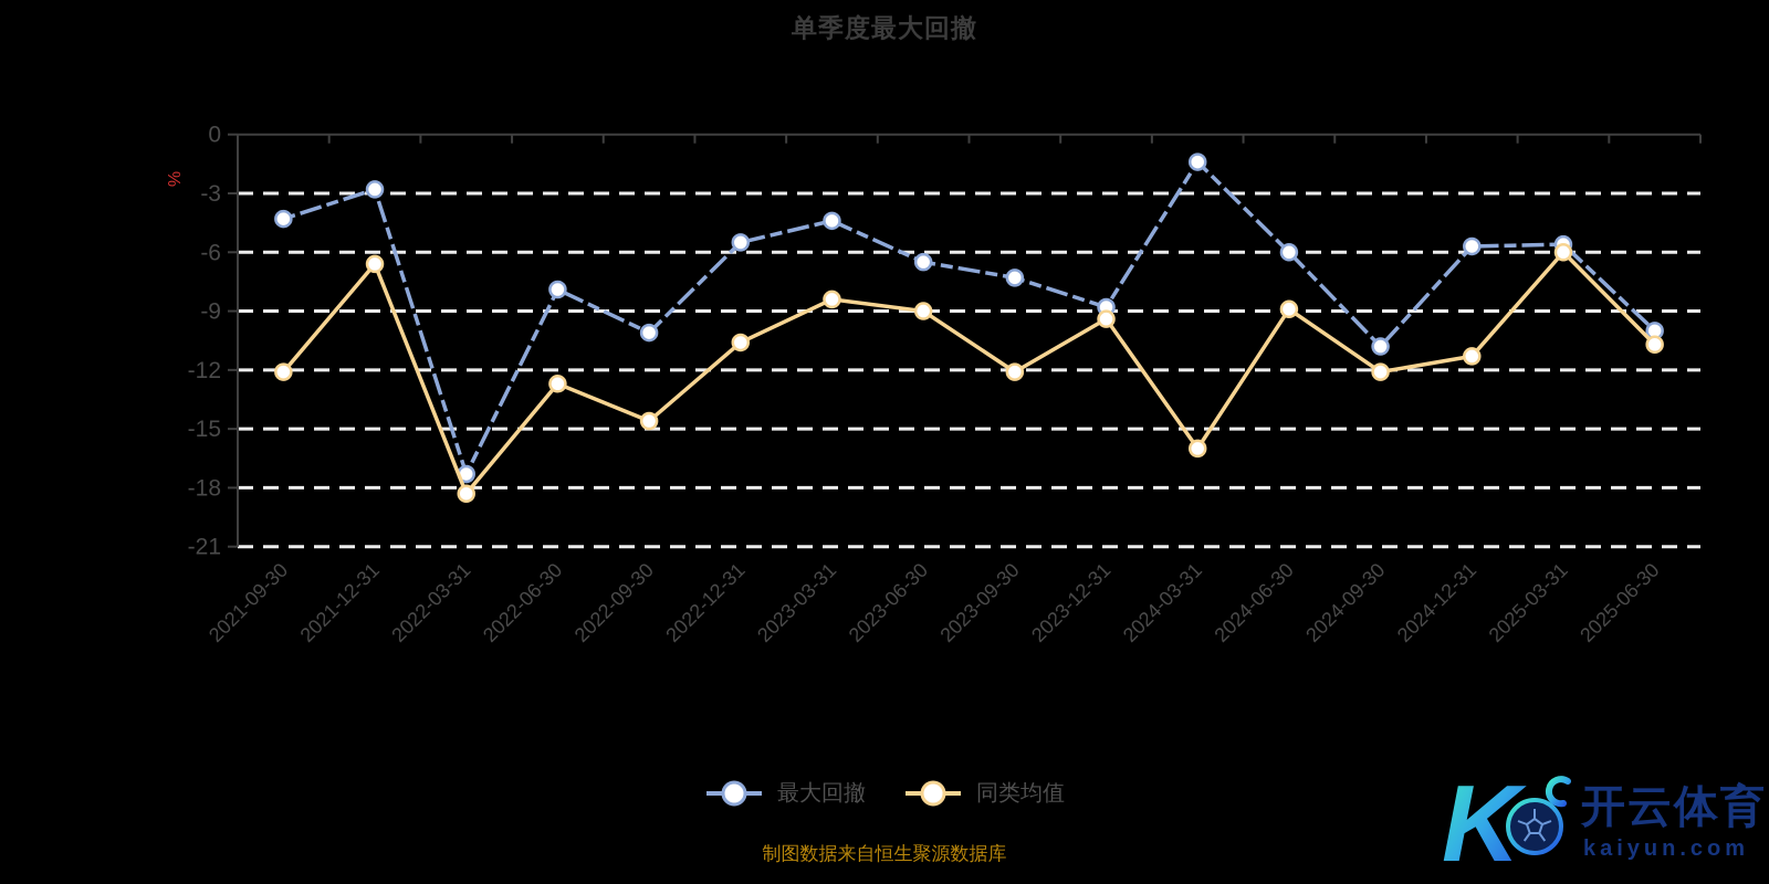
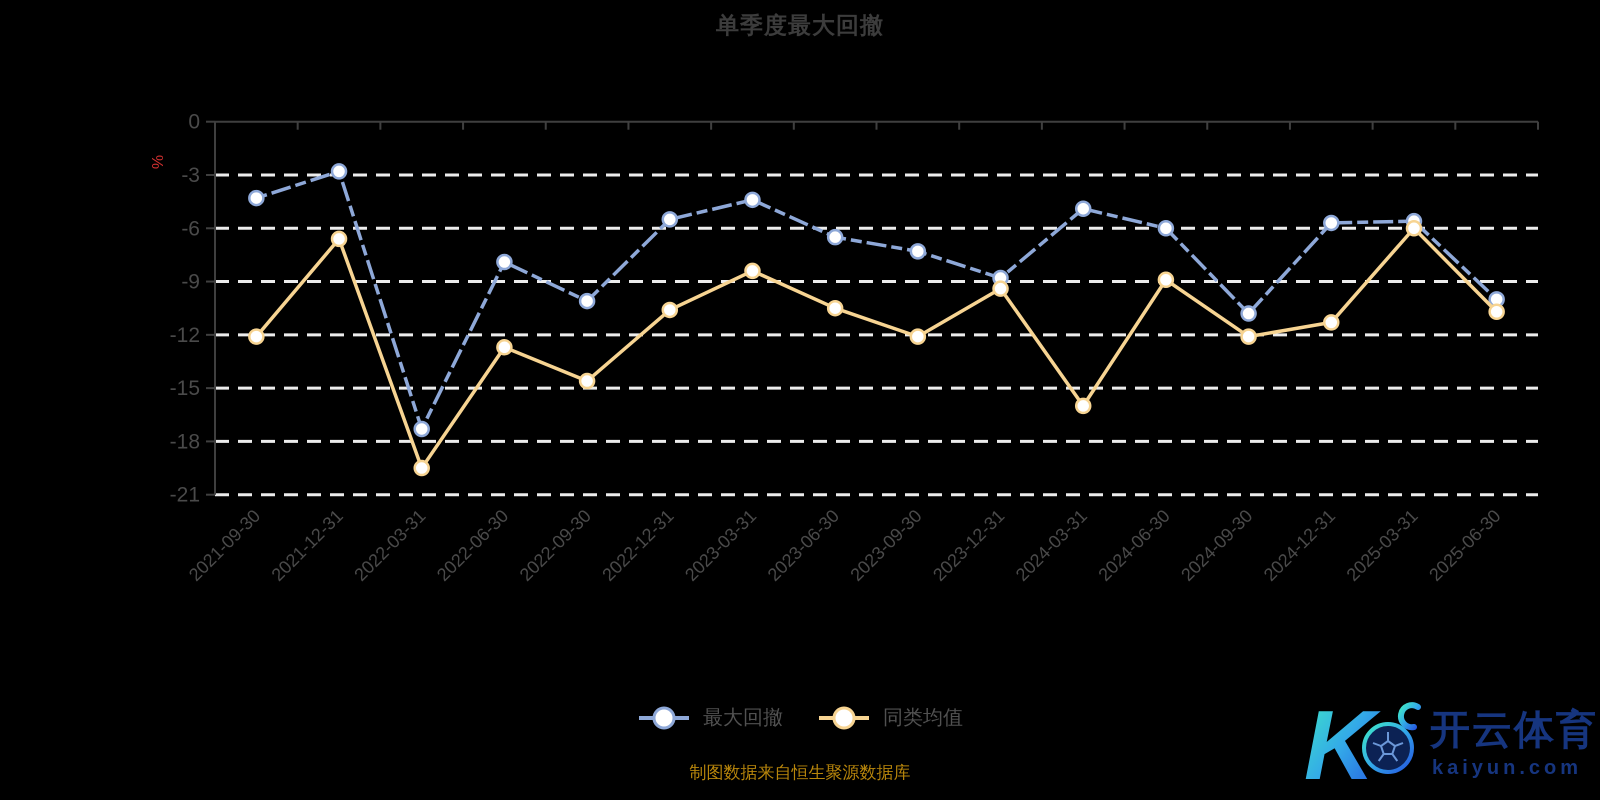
同类均值/2022-03-31: -18.3 -> -19.5
同类均值/2023-06-30: -9.0 -> -10.5
最大回撤/2024-03-31: -1.4 -> -4.9
